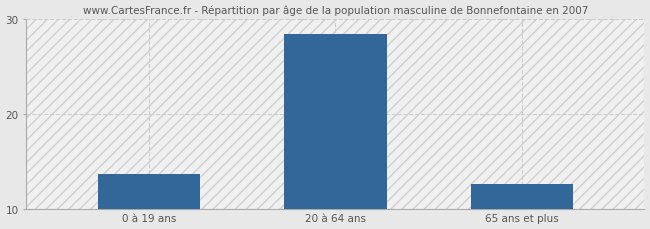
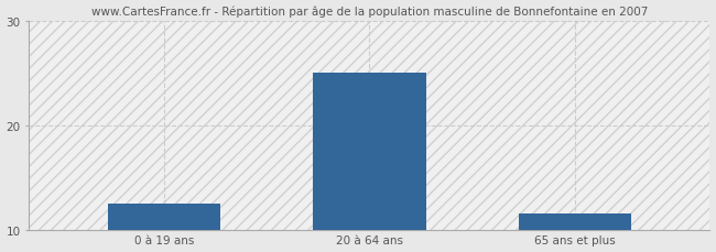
0 à 19 ans: 13.6 -> 12.5
20 à 64 ans: 28.4 -> 25.0
65 ans et plus: 12.6 -> 11.5
